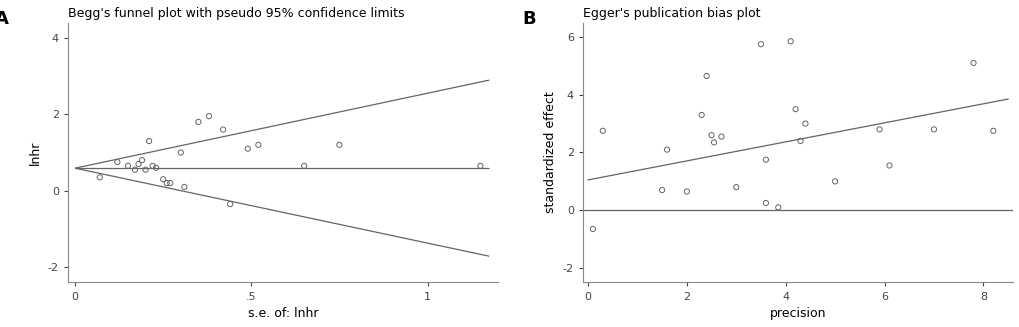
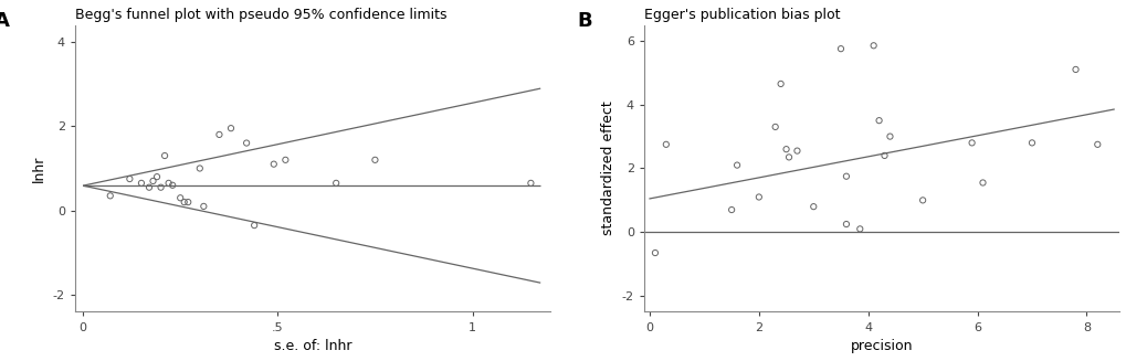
Egger's publication bias plot/2: 0.65 -> 1.10
